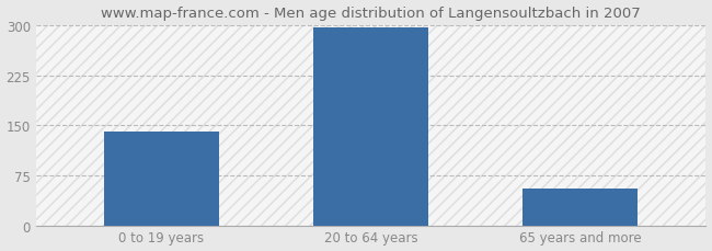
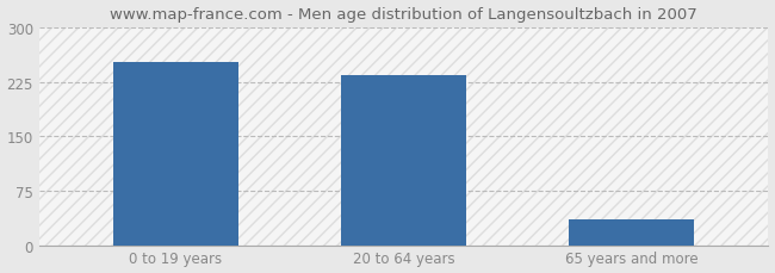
0 to 19 years: 140 -> 252
20 to 64 years: 296 -> 234
65 years and more: 55 -> 36
